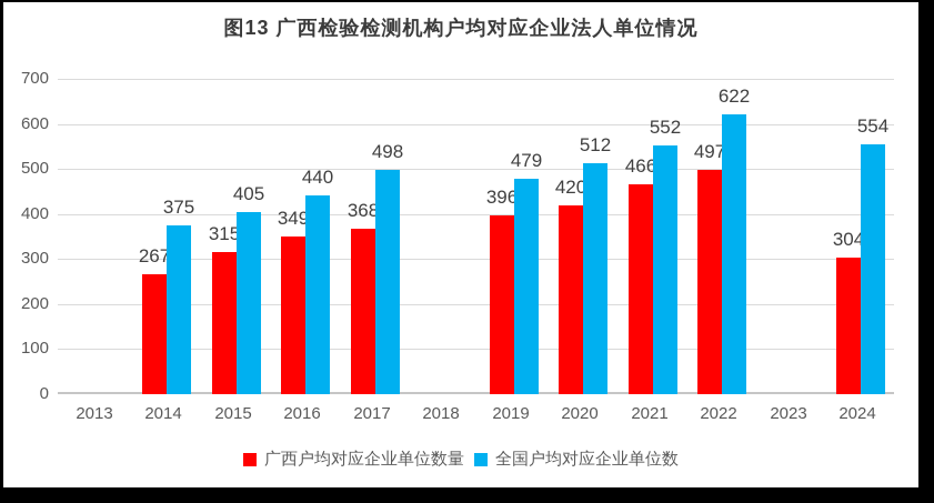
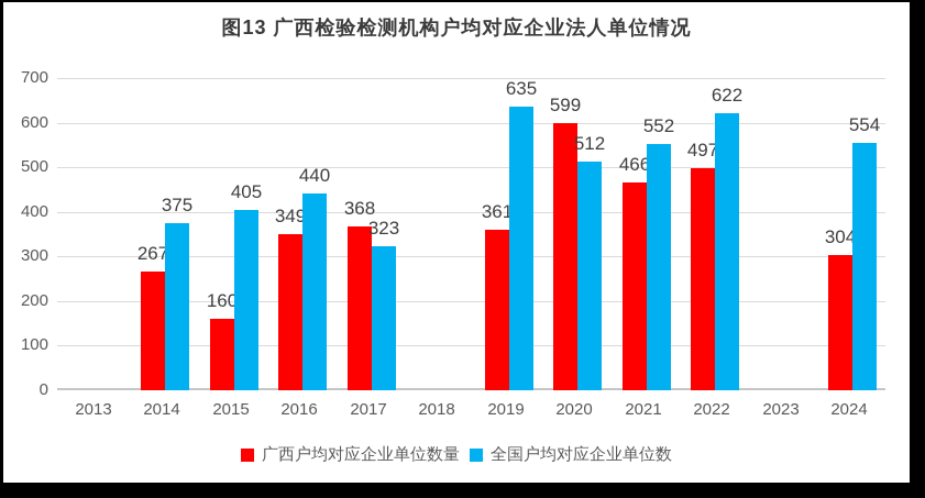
广西户均对应企业单位数量/2015: 315 -> 160
全国户均对应企业单位数/2017: 498 -> 323
广西户均对应企业单位数量/2019: 396 -> 361
全国户均对应企业单位数/2019: 479 -> 635
广西户均对应企业单位数量/2020: 420 -> 599
